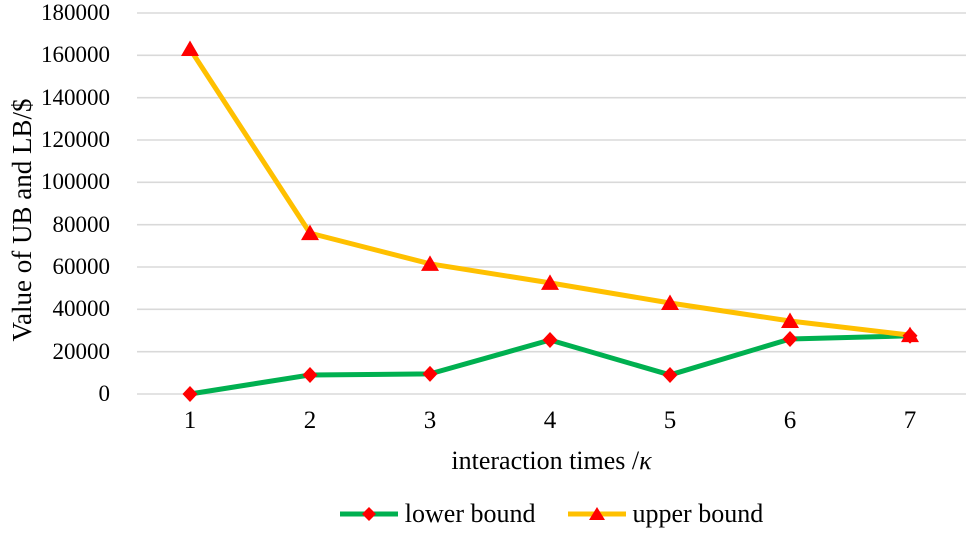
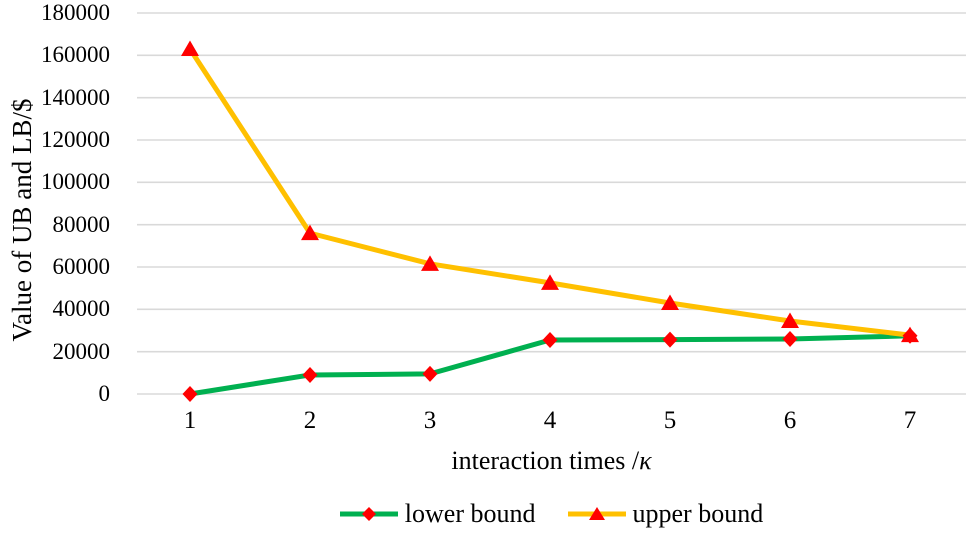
lower bound/5: 9000 -> 26000
